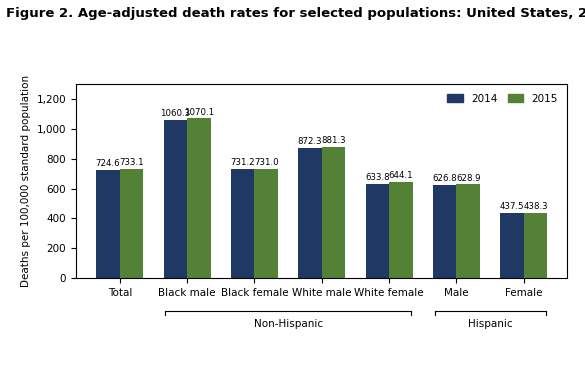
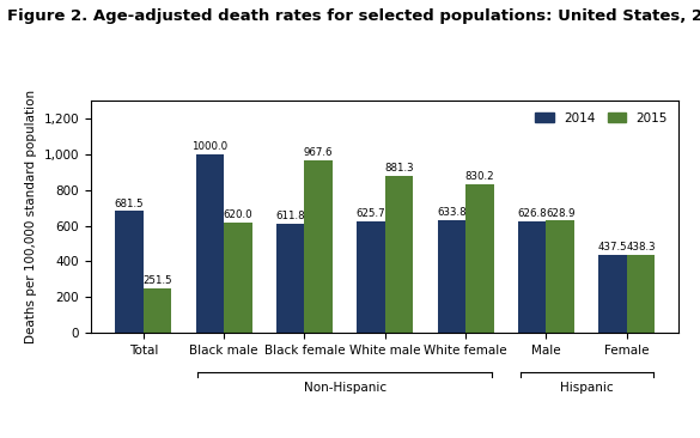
2014/Total: 724.6 -> 681.5
2015/Total: 733.1 -> 251.5
2014/Black male: 1,060 -> 1,000
2015/Black male: 1,070 -> 620
2014/Black female: 731.2 -> 611.8
2015/Black female: 731.0 -> 967.6
2014/White male: 872.3 -> 625.7
2015/White female: 644.1 -> 830.2
